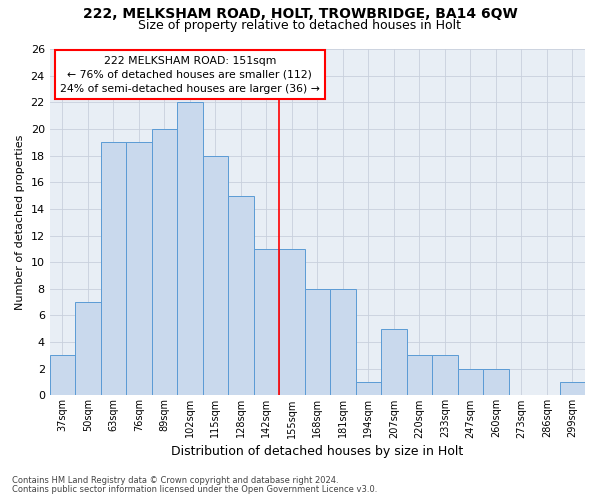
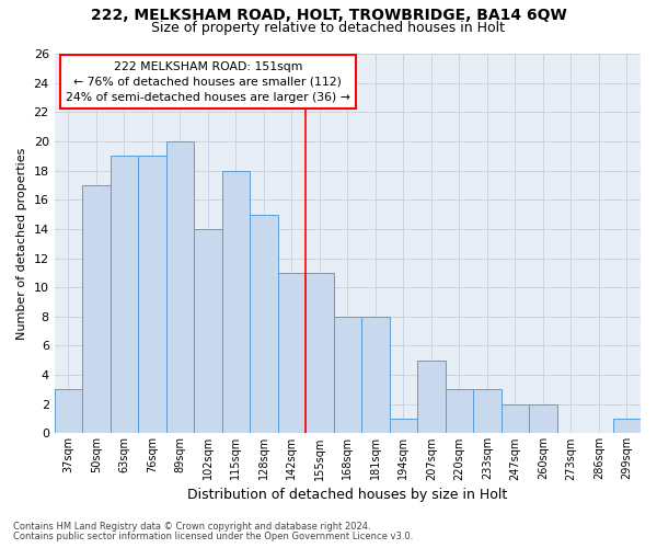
50sqm: 7 -> 17
102sqm: 22 -> 14
